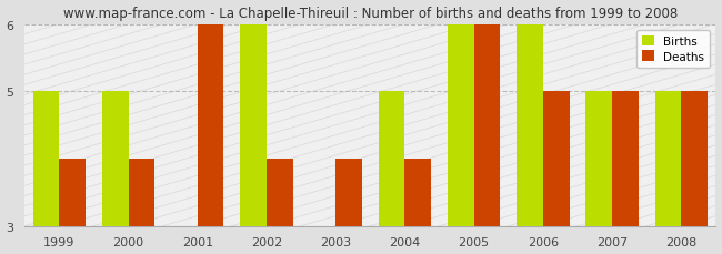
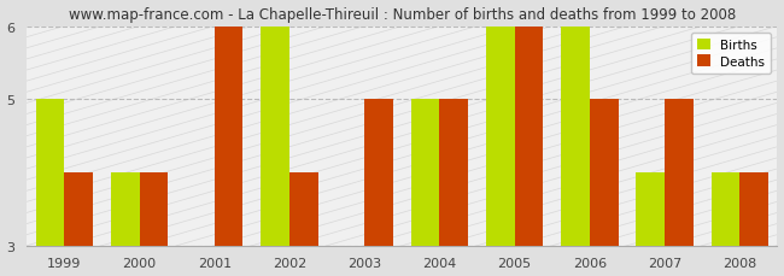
Births/2000: 5 -> 4
Deaths/2003: 4 -> 5
Deaths/2004: 4 -> 5
Births/2007: 5 -> 4
Births/2008: 5 -> 4
Deaths/2008: 5 -> 4
